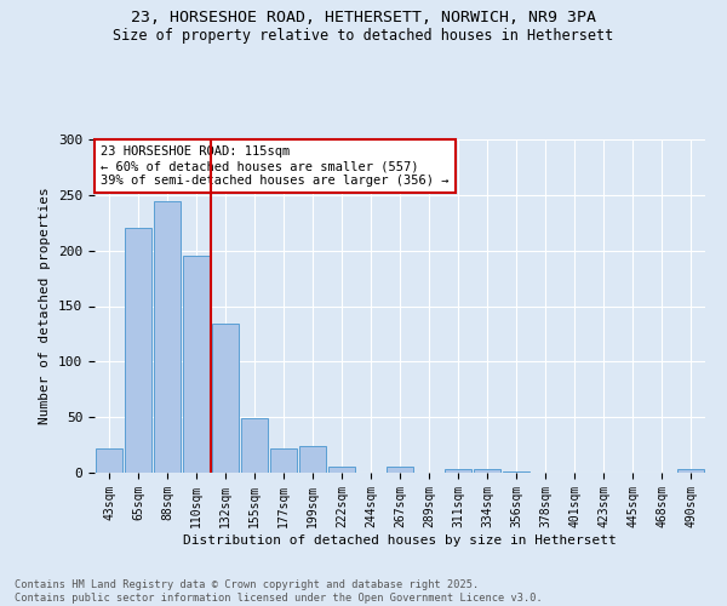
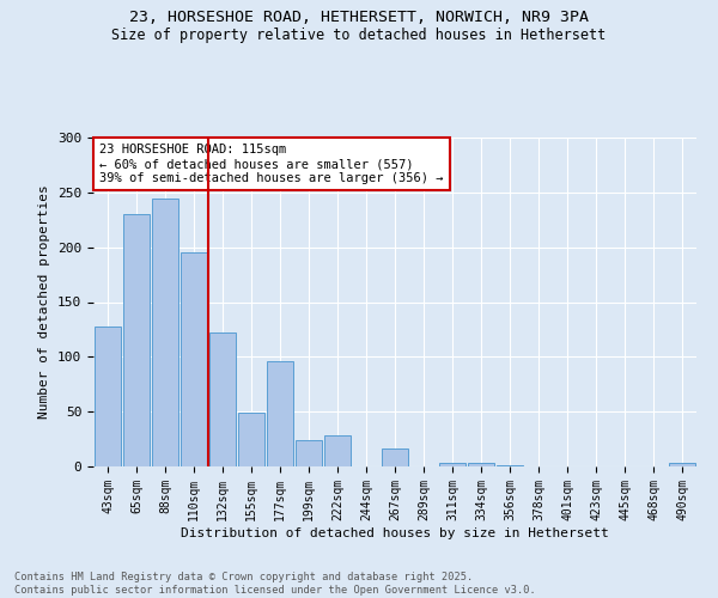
43sqm: 22 -> 128
65sqm: 220 -> 230
132sqm: 134 -> 122
177sqm: 22 -> 96
222sqm: 5 -> 28
267sqm: 6 -> 16
